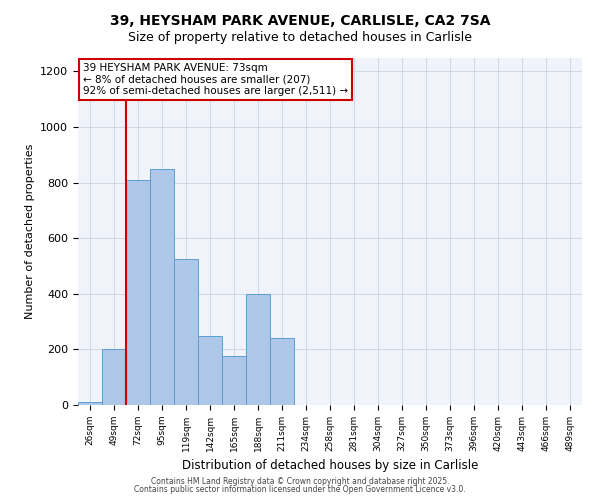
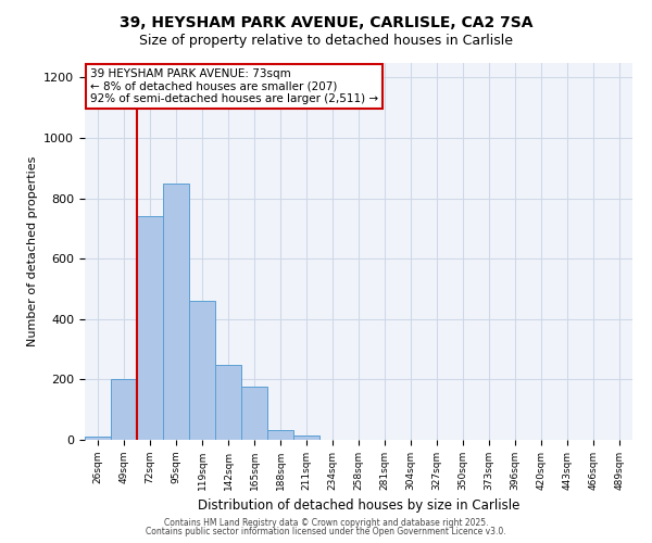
72sqm: 810 -> 740
119sqm: 525 -> 460
188sqm: 400 -> 32
211sqm: 240 -> 14
